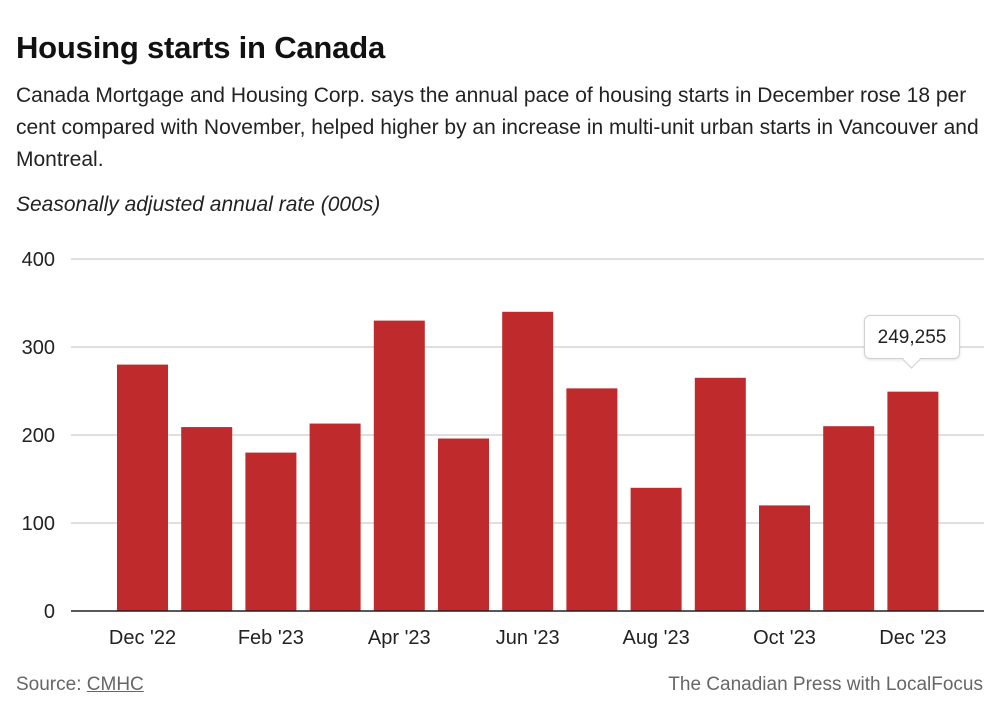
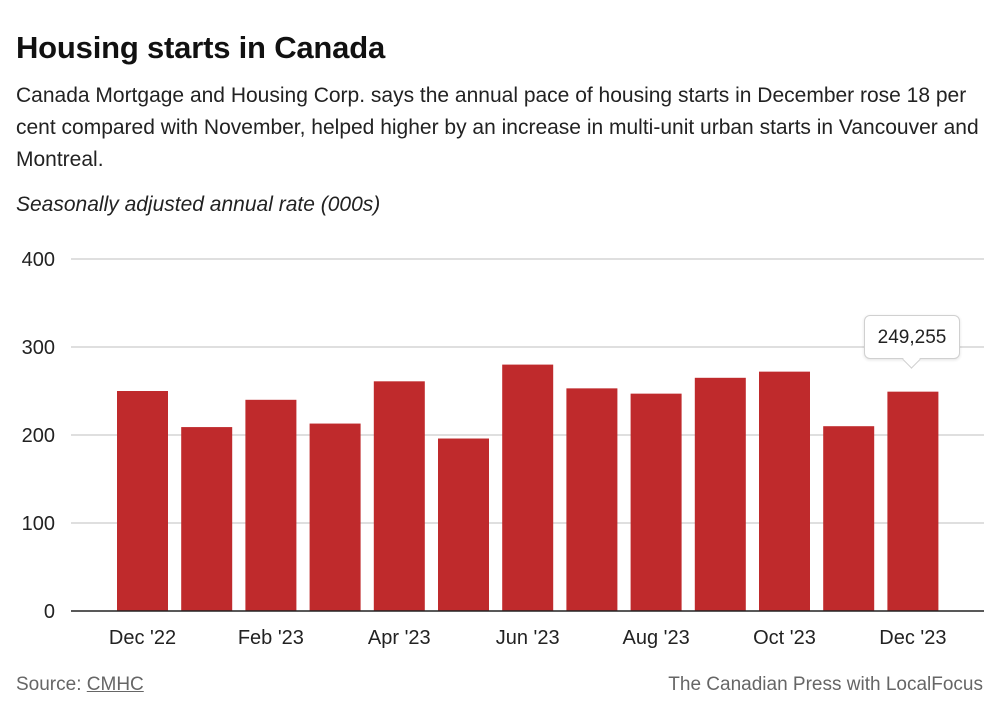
Dec '22: 280 -> 250
Feb '23: 180 -> 240
Apr '23: 330 -> 260
Jun '23: 340 -> 280
Aug '23: 140 -> 250
Oct '23: 120 -> 270
